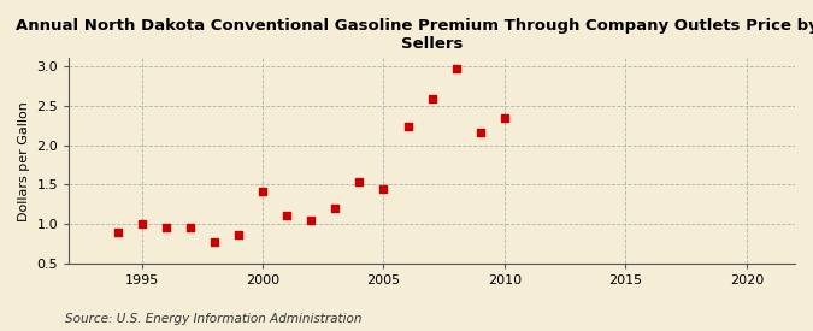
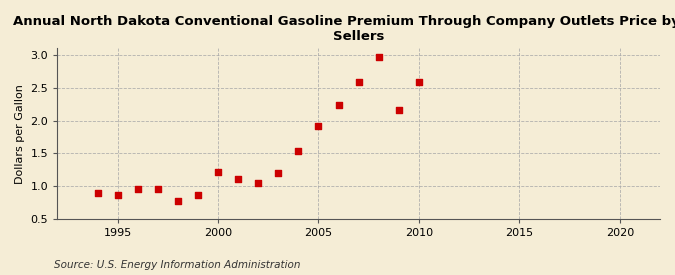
1995: 1.00 -> 0.87
2000: 1.42 -> 1.22
2005: 1.44 -> 1.91
2010: 2.34 -> 2.59
